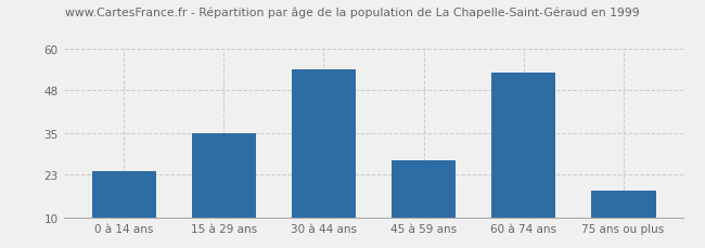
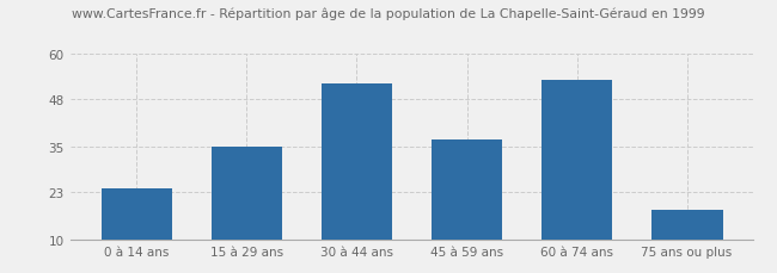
30 à 44 ans: 54 -> 52
45 à 59 ans: 27 -> 37
